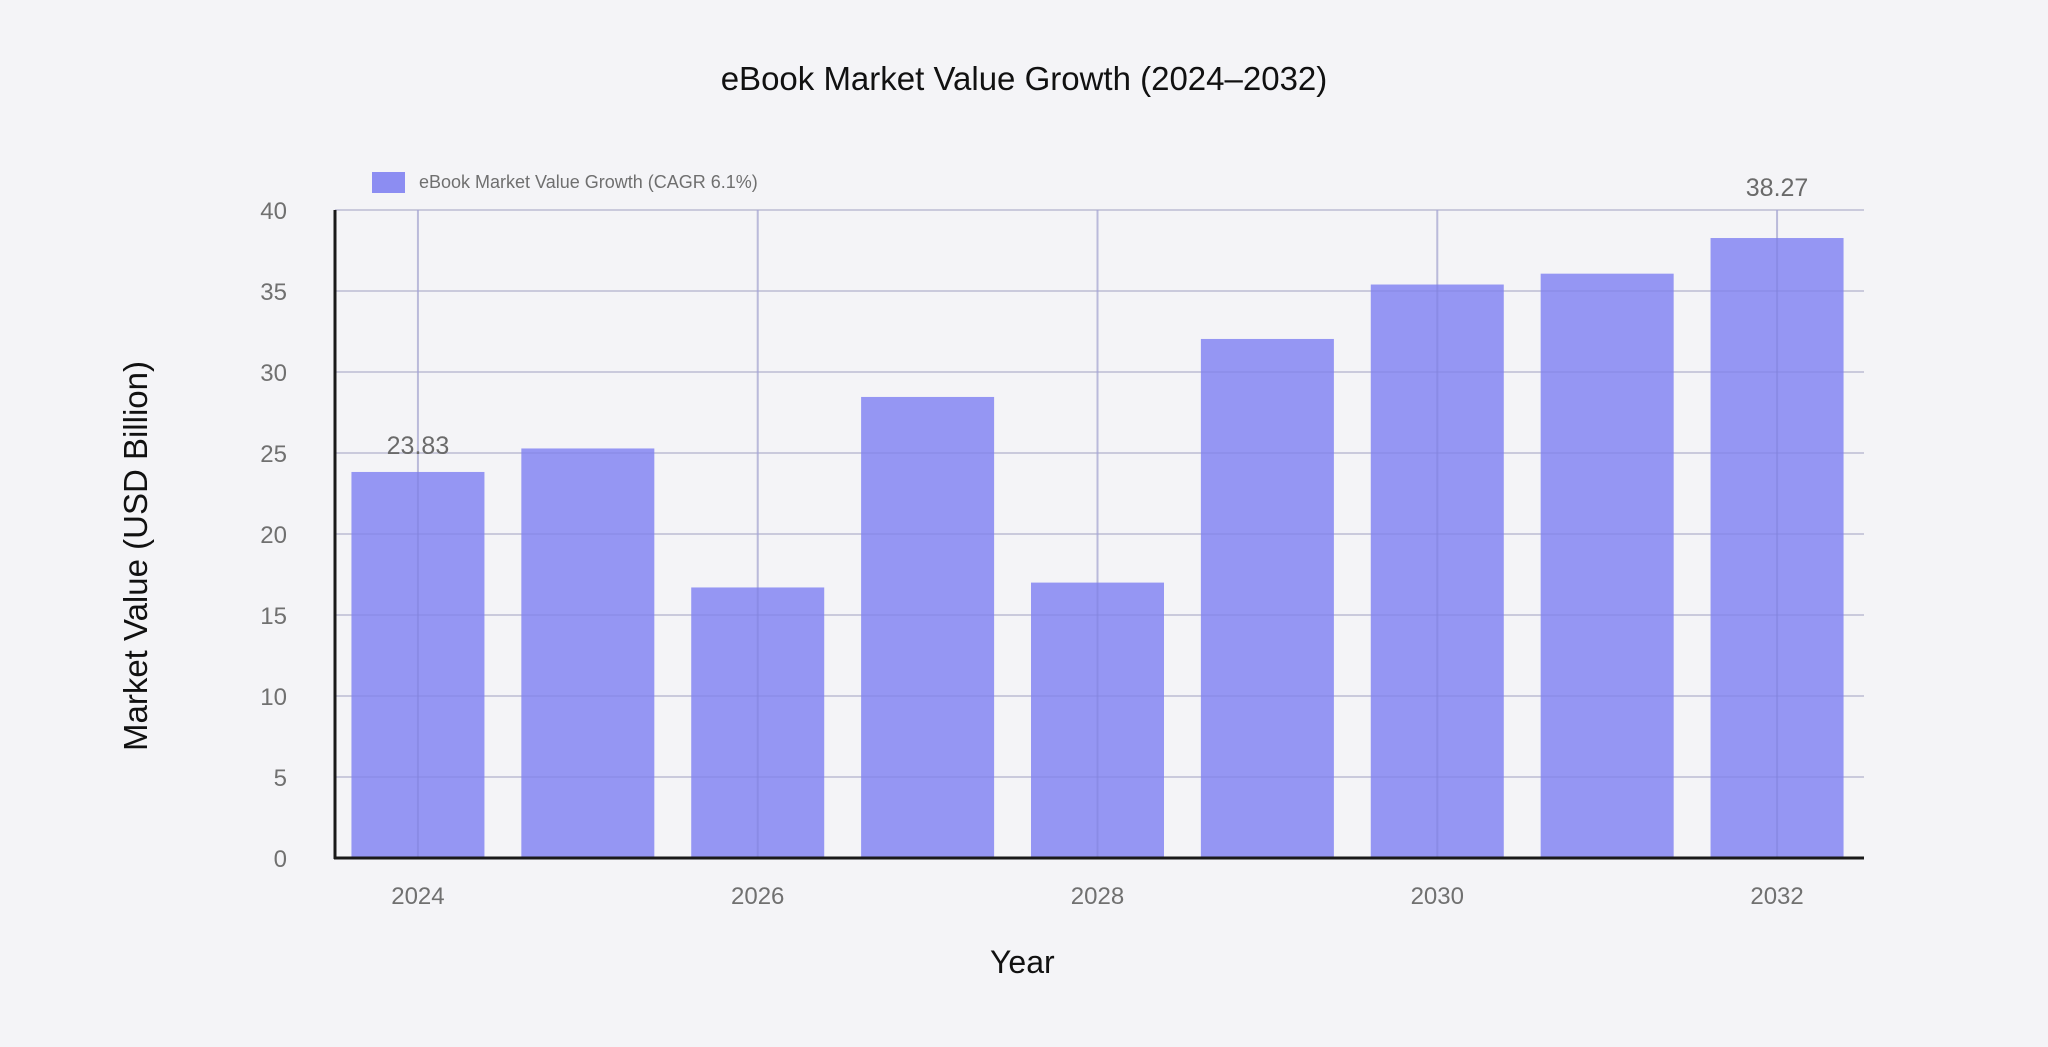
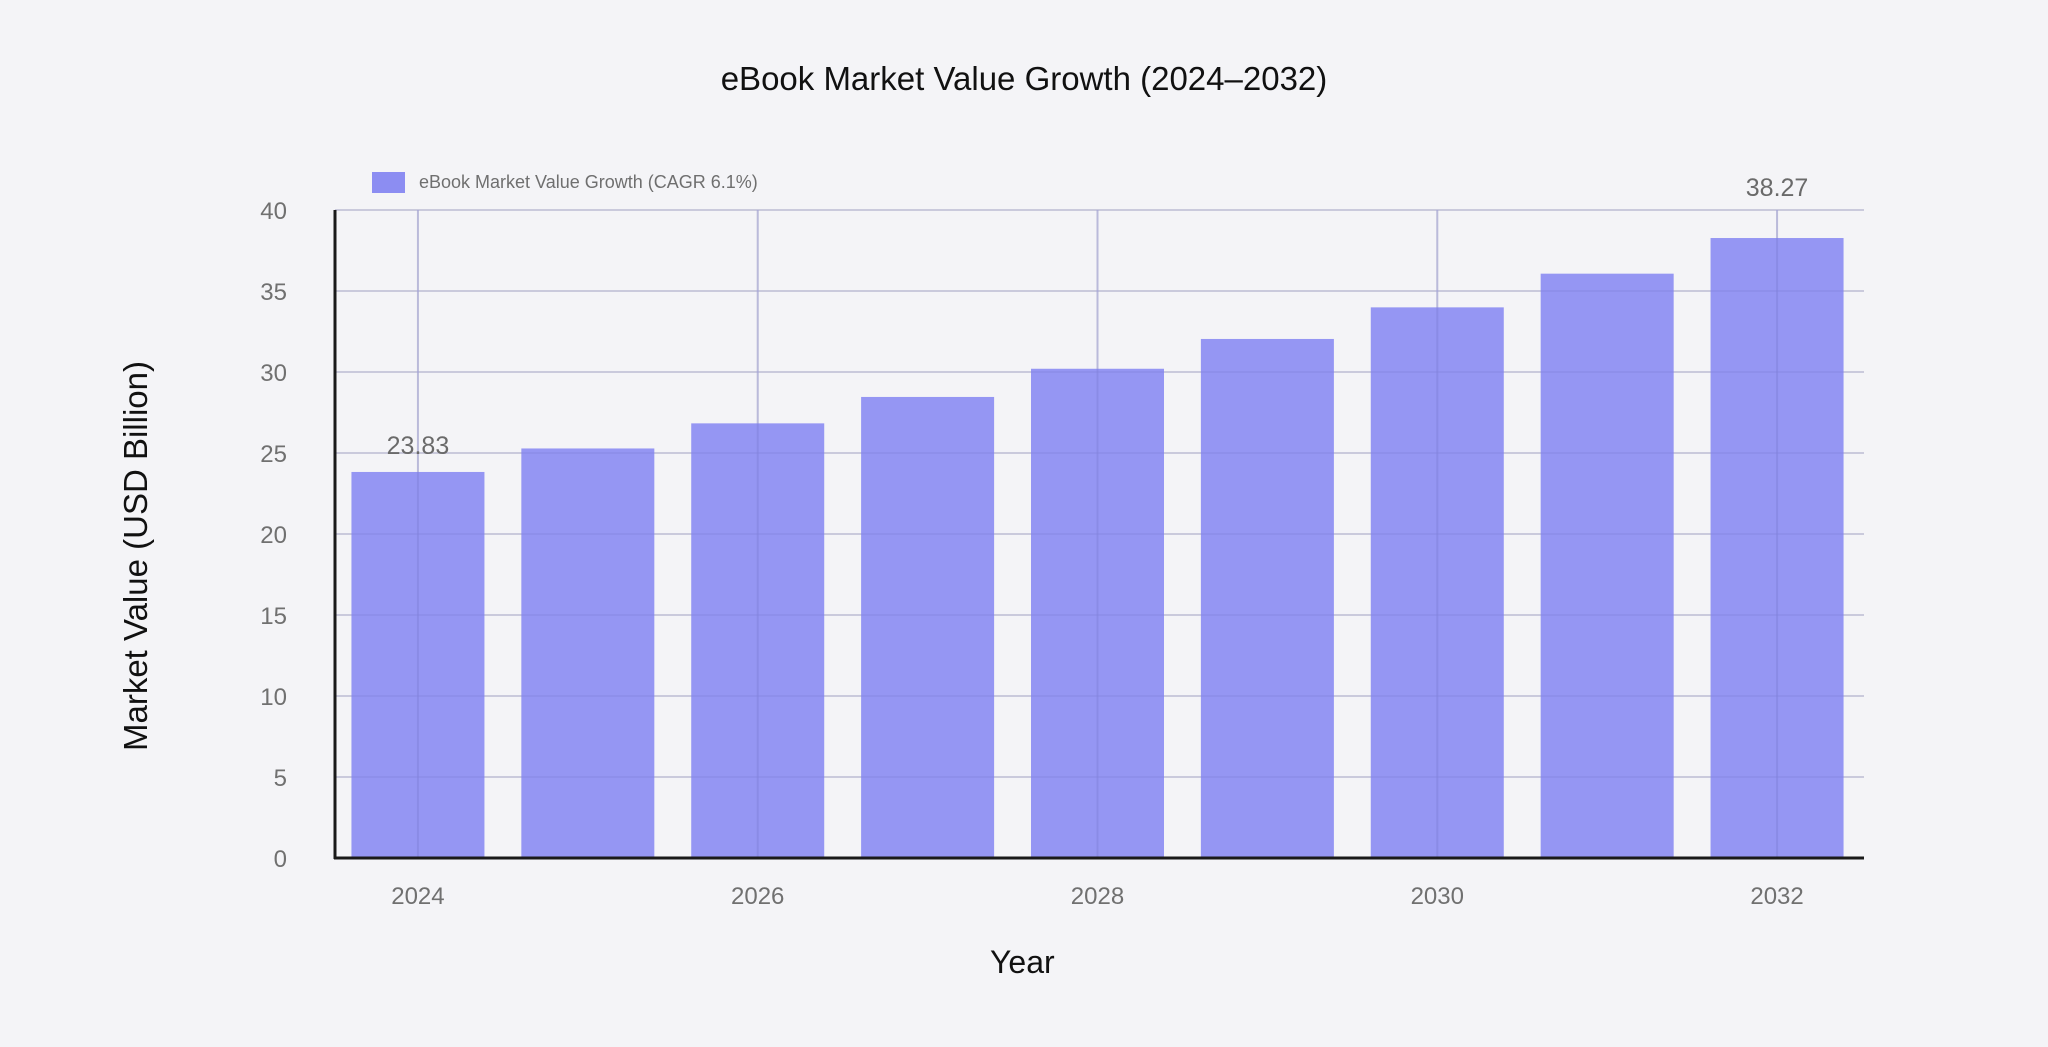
2026: 16.7 -> 26.8
2028: 17.0 -> 30.2
2030: 35.4 -> 34.0
